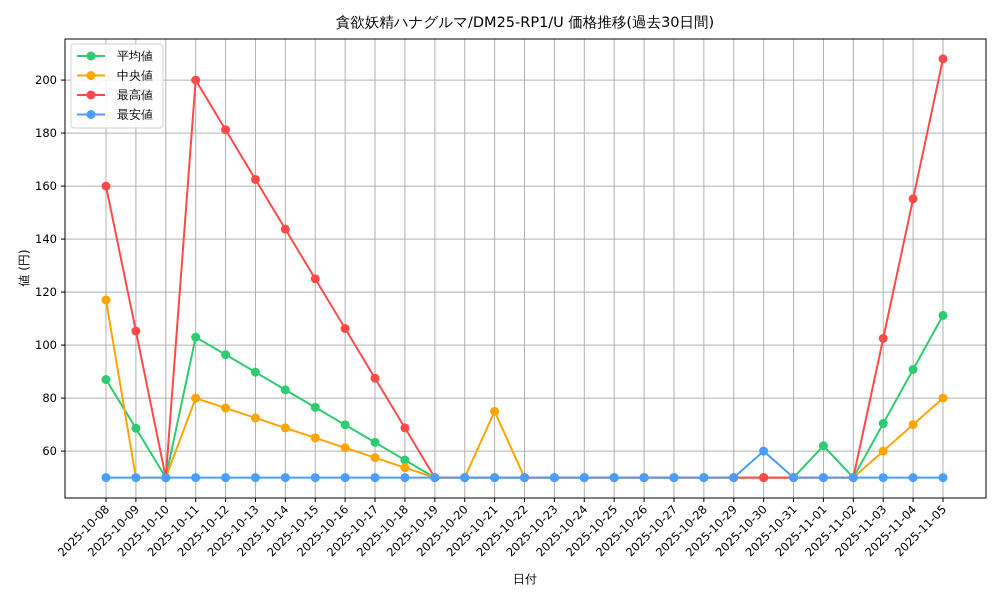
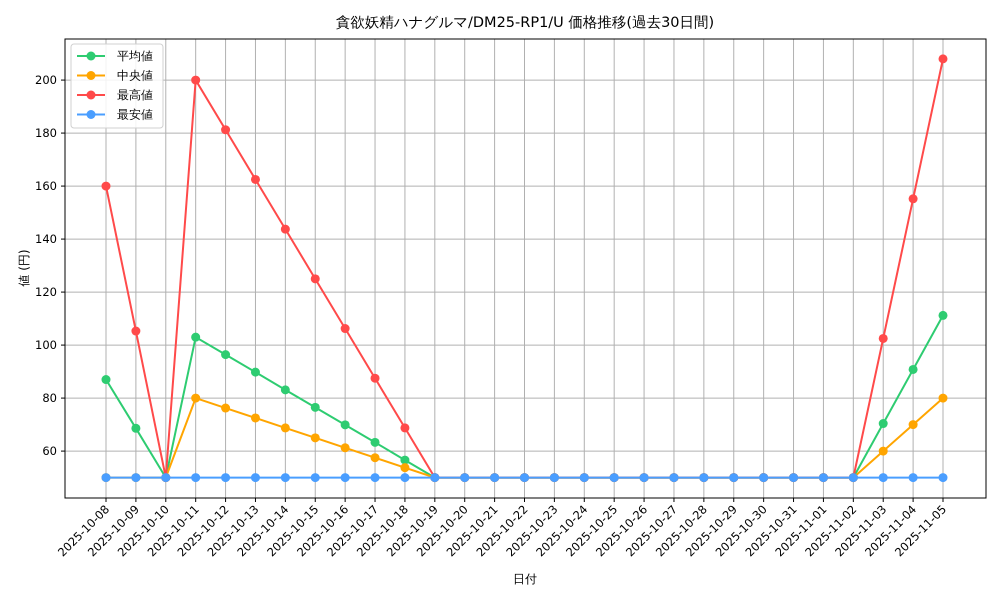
中央値/2025-10-08: 117 -> 50
中央値/2025-10-21: 75 -> 50
最安値/2025-10-30: 60 -> 50
平均値/2025-11-01: 62 -> 50
